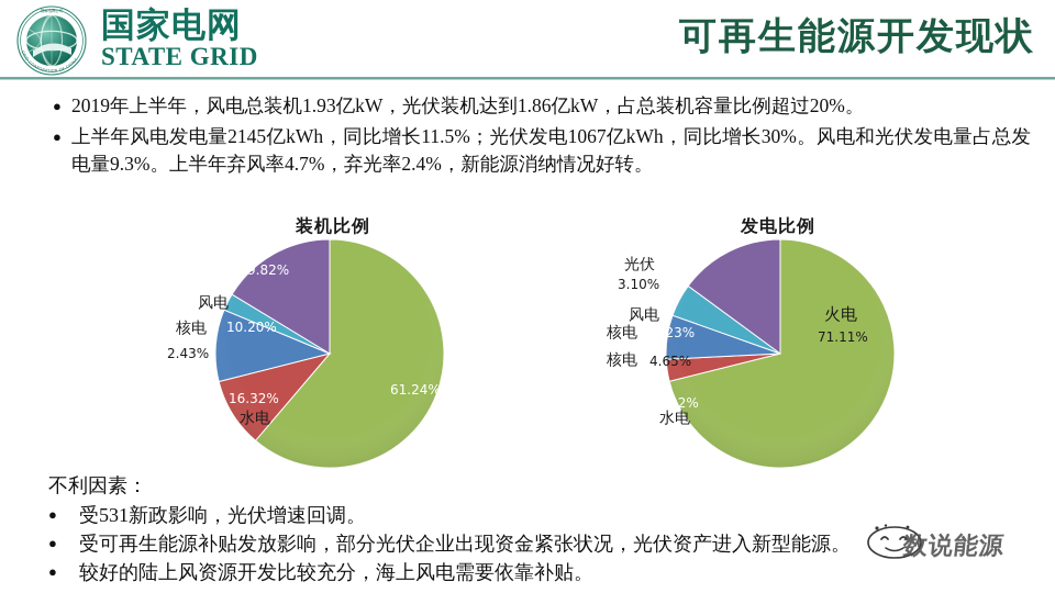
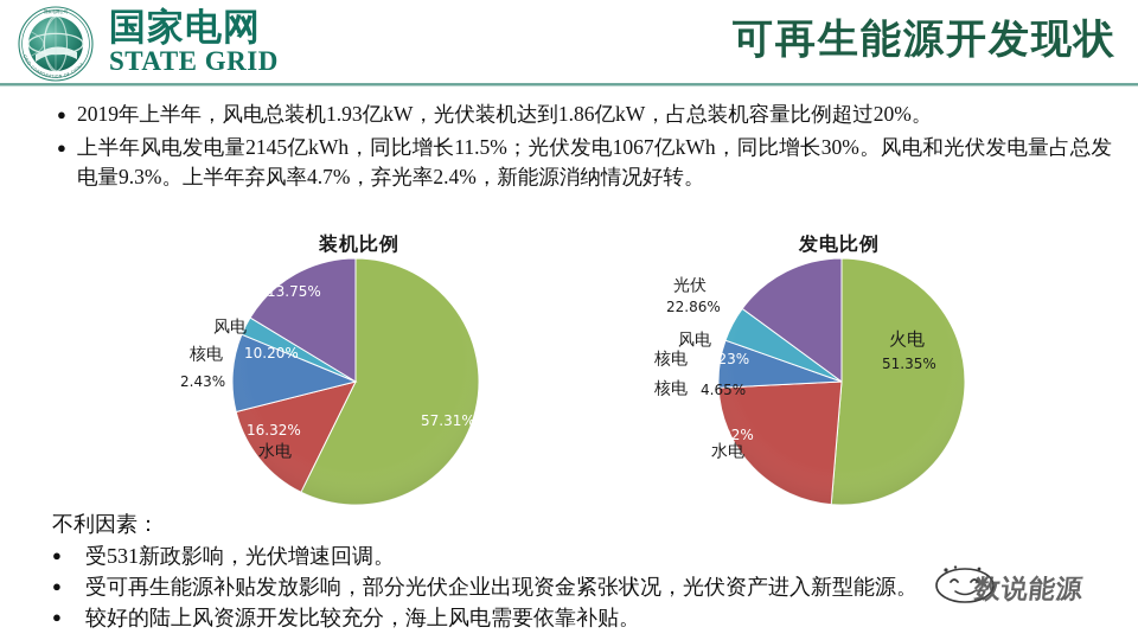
装机比例/火电: 61.24% -> 57.31%
装机比例/光伏: 9.82% -> 13.75%
发电比例/火电: 71.11% -> 51.35%
发电比例/光伏: 3.10% -> 22.86%
